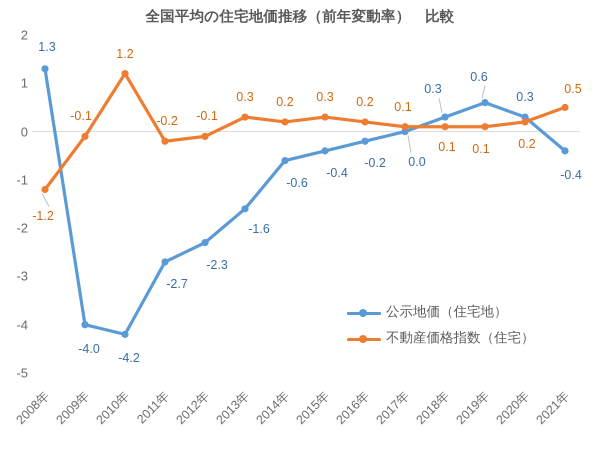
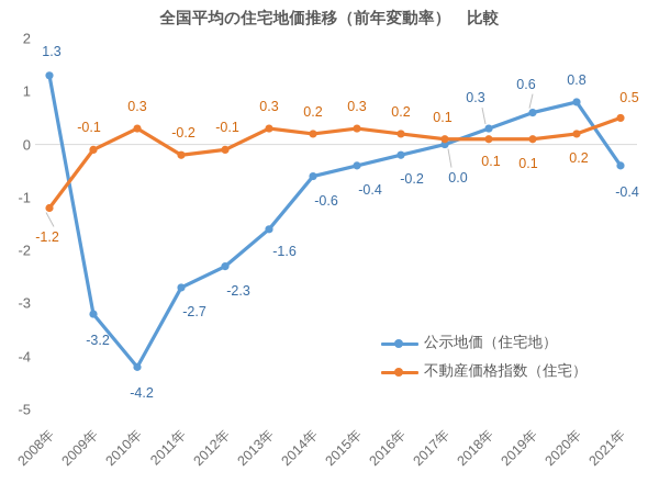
公示地価（住宅地）/2009年: -4.0 -> -3.2
不動産価格指数（住宅）/2010年: 1.2 -> 0.3
公示地価（住宅地）/2020年: 0.3 -> 0.8
